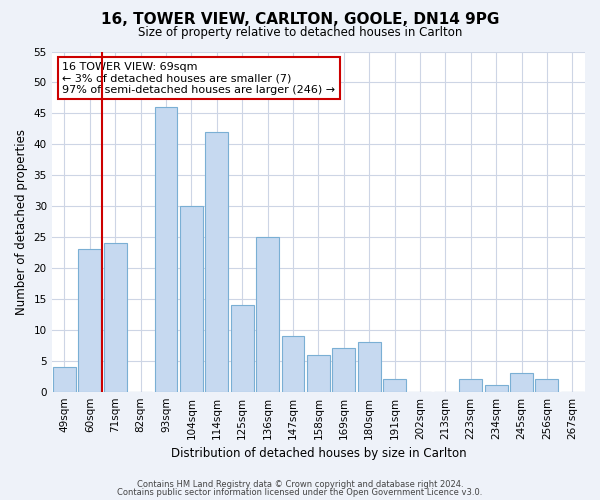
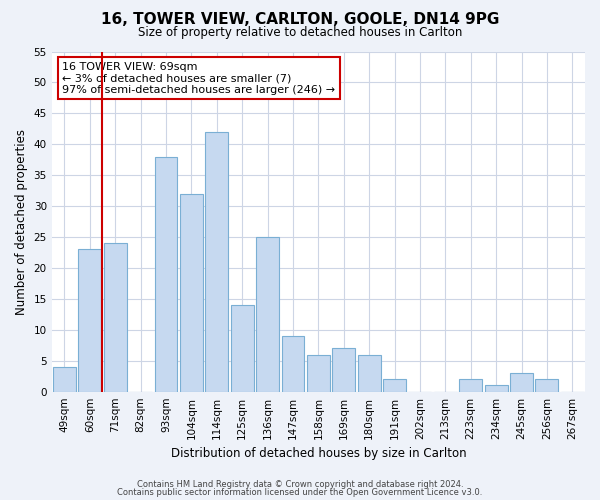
93sqm: 46 -> 38
104sqm: 30 -> 32
180sqm: 8 -> 6
